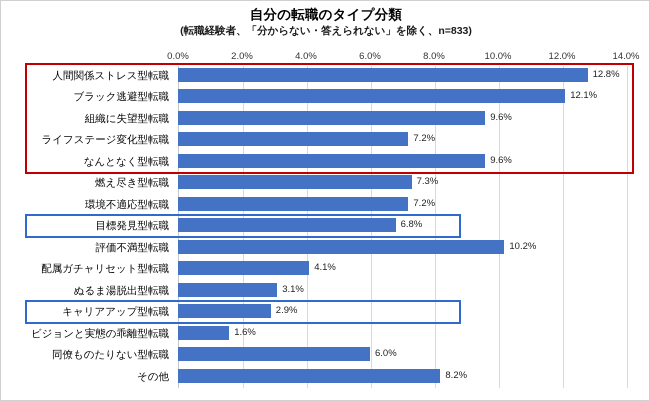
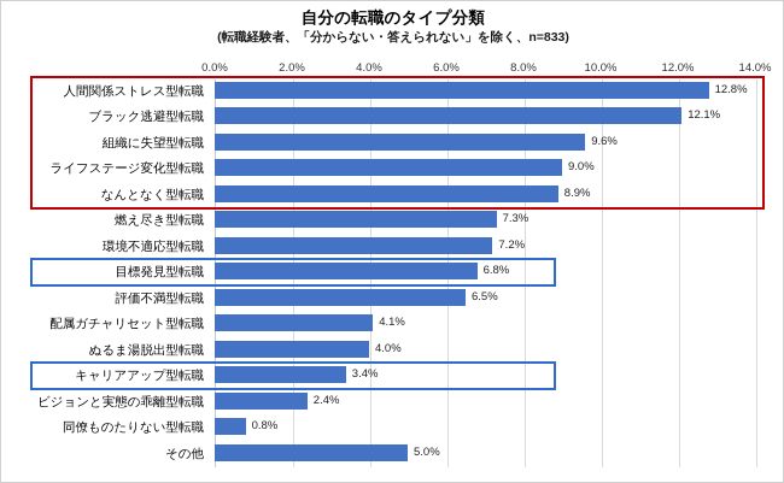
ライフステージ変化型転職: 7.2% -> 9.0%
なんとなく型転職: 9.6% -> 8.9%
評価不満型転職: 10.2% -> 6.5%
ぬるま湯脱出型転職: 3.1% -> 4.0%
キャリアアップ型転職: 2.9% -> 3.4%
ビジョンと実態の乖離型転職: 1.6% -> 2.4%
同僚ものたりない型転職: 6.0% -> 0.8%
その他: 8.2% -> 5.0%
